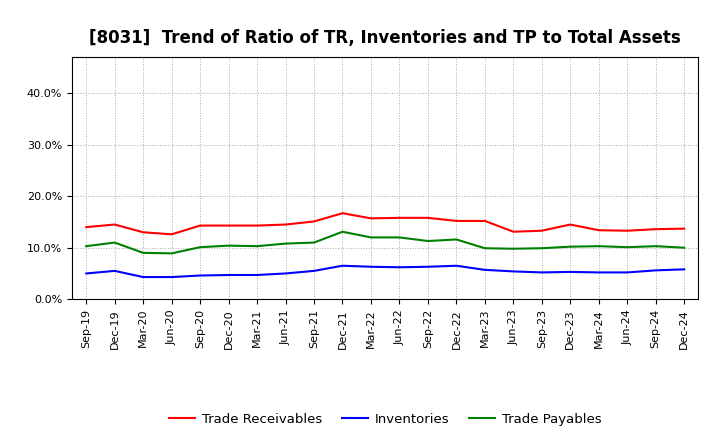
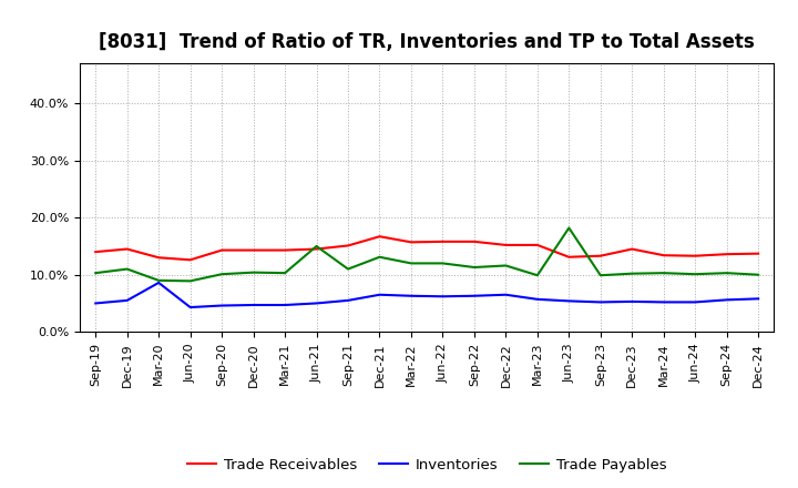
Inventories/Mar-20: 4.3% -> 8.6%
Trade Payables/Jun-21: 10.8% -> 15.0%
Trade Payables/Jun-23: 9.8% -> 18.2%
